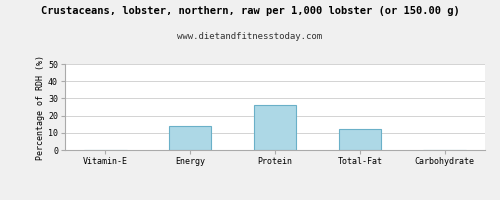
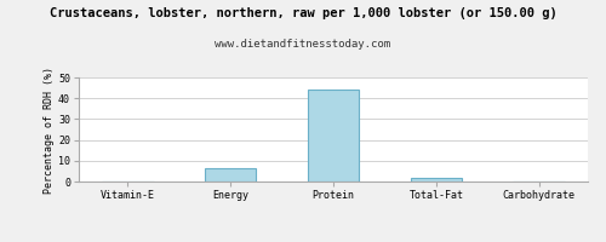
Energy: 14 -> 6
Protein: 26 -> 44
Total-Fat: 12 -> 2
